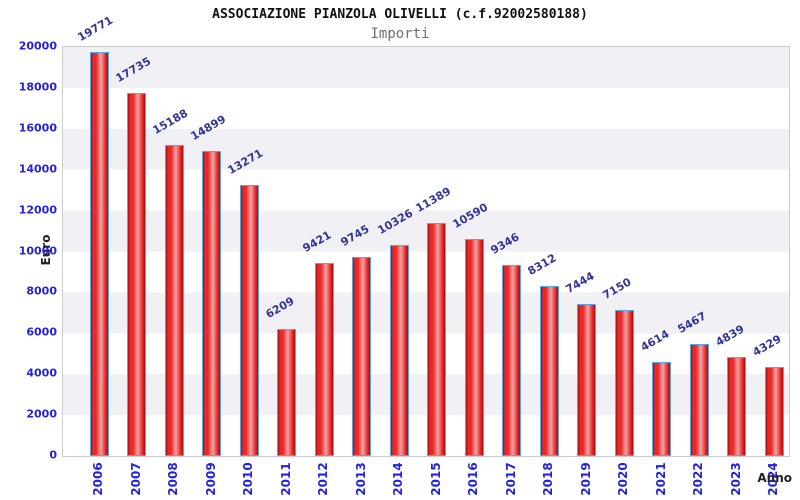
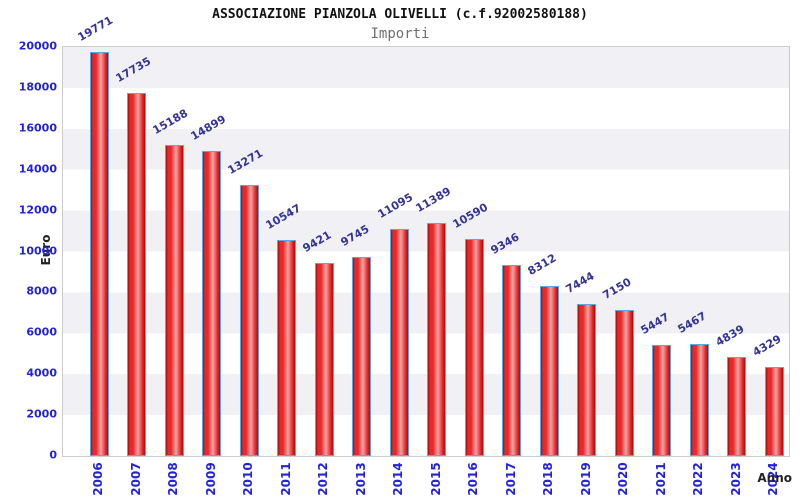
2011: 6209 -> 10547
2014: 10326 -> 11095
2021: 4614 -> 5447
